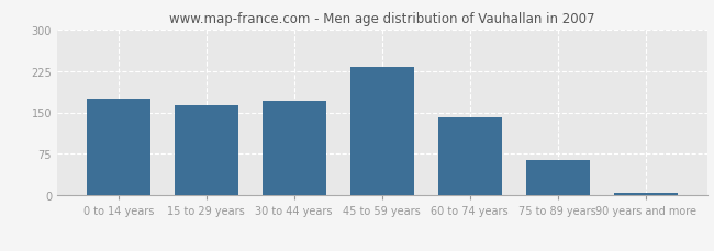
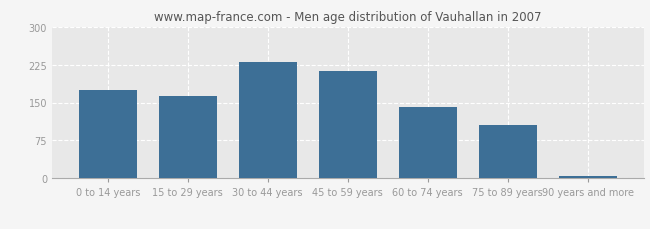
30 to 44 years: 170 -> 230
45 to 59 years: 232 -> 212
75 to 89 years: 65 -> 106
